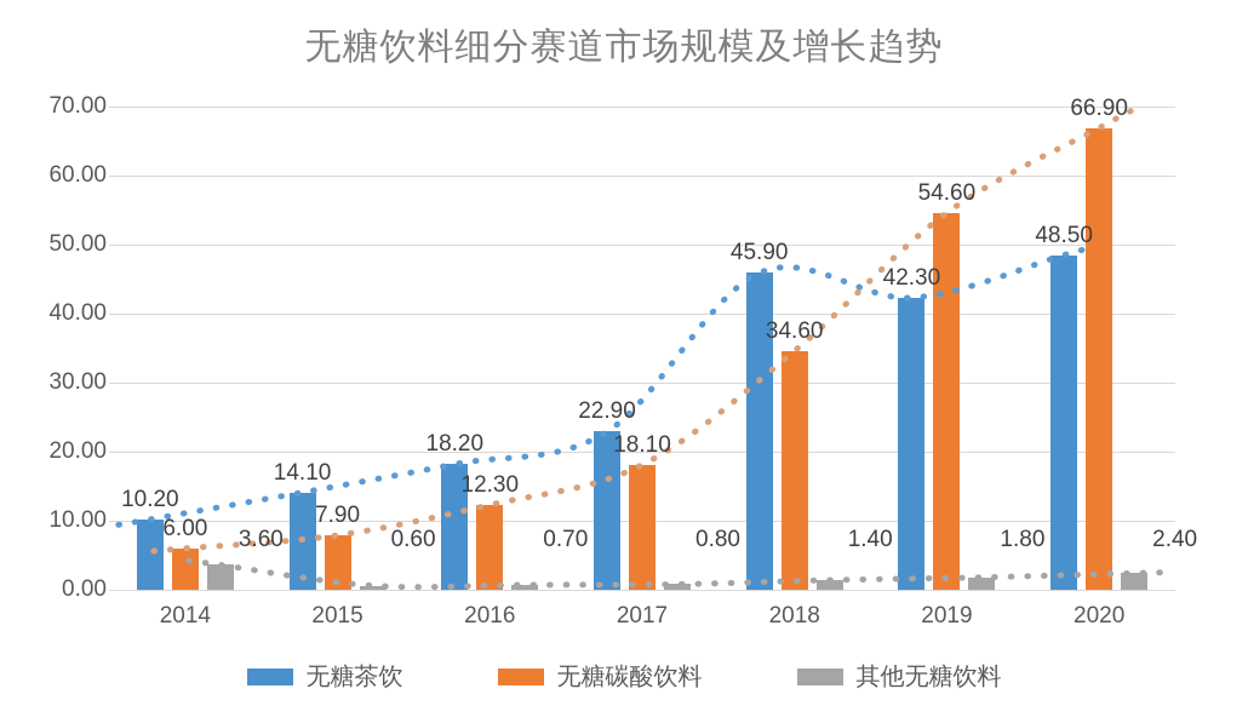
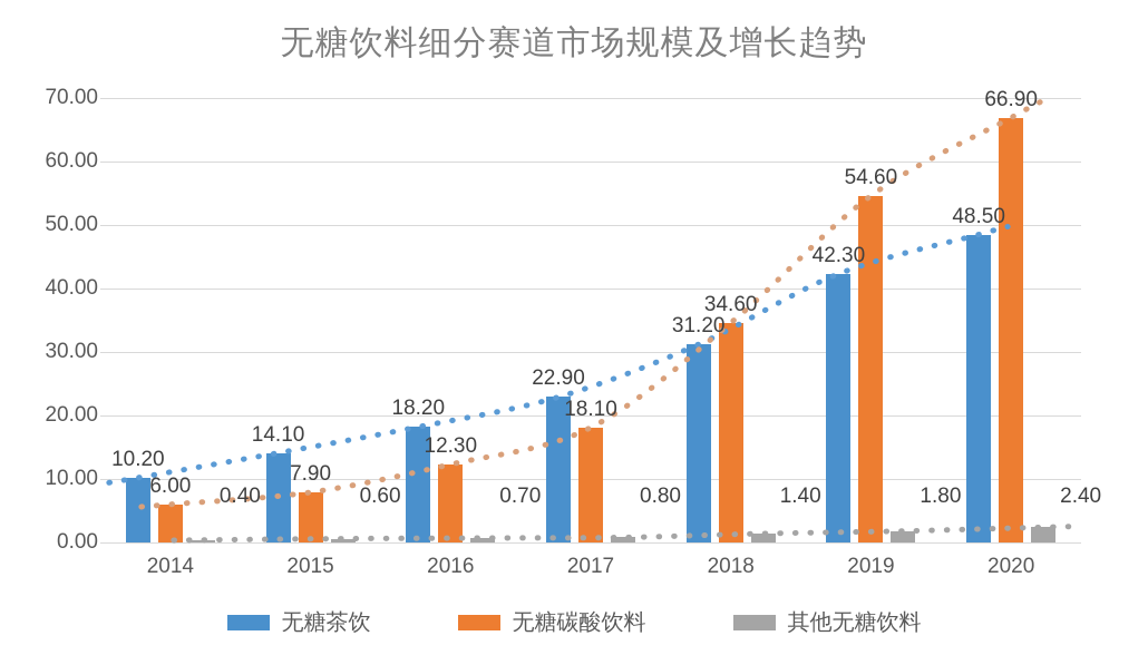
其他无糖饮料/2014: 3.60 -> 0.40
无糖茶饮/2018: 45.90 -> 31.20
